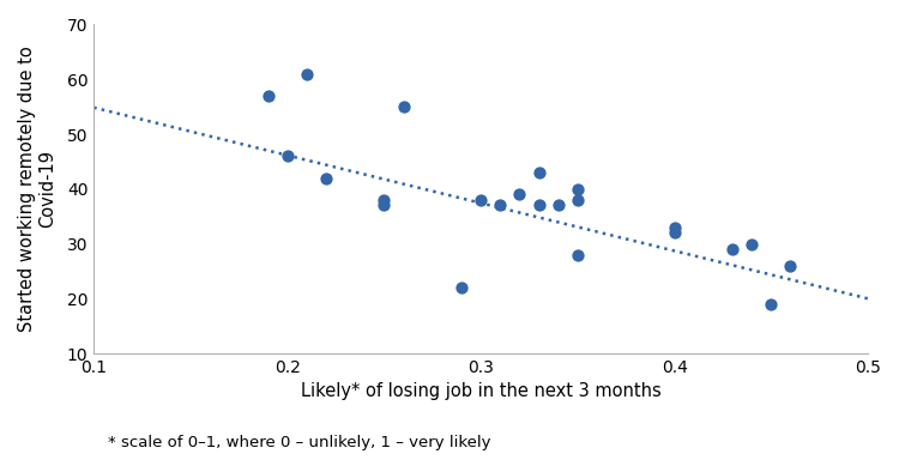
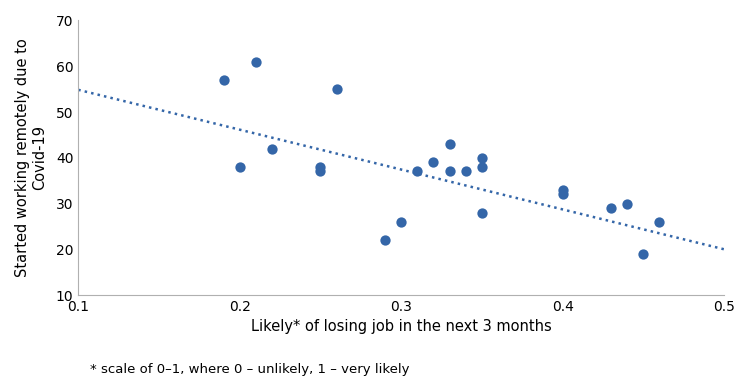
0.2: 46 -> 38
0.3: 38 -> 26
